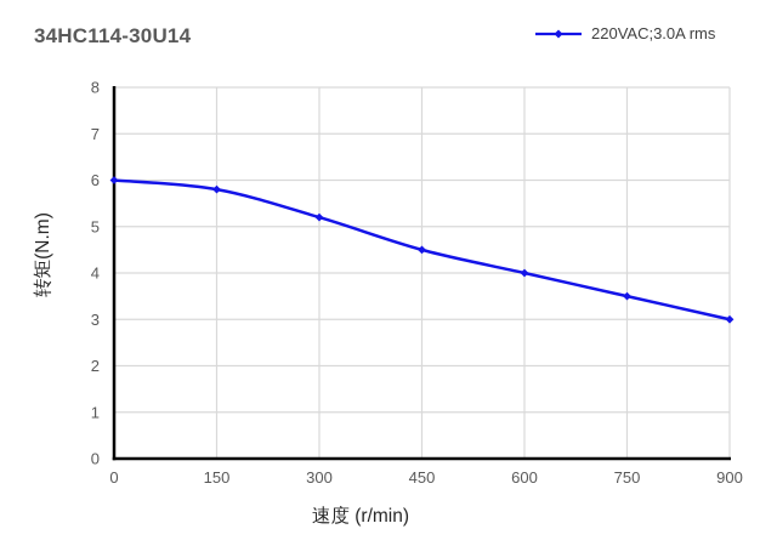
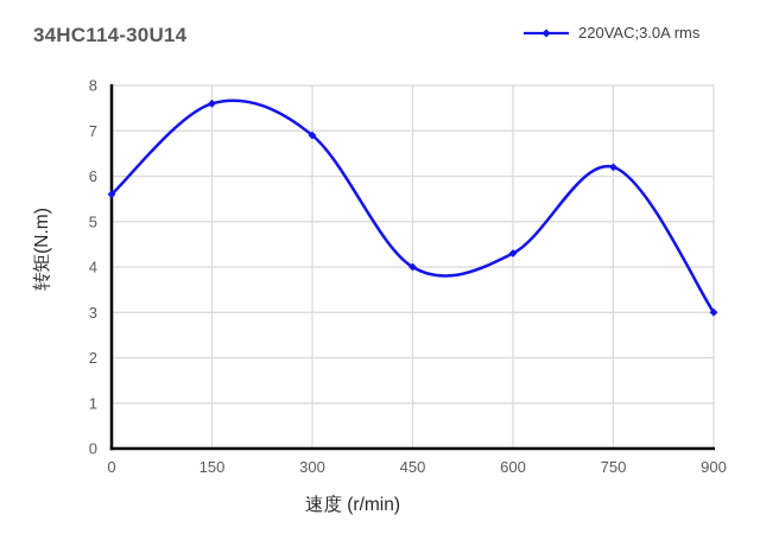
0: 6.0 -> 5.6
150: 5.8 -> 7.6
300: 5.2 -> 6.9
450: 4.5 -> 4.0
600: 4.0 -> 4.3
750: 3.5 -> 6.2
